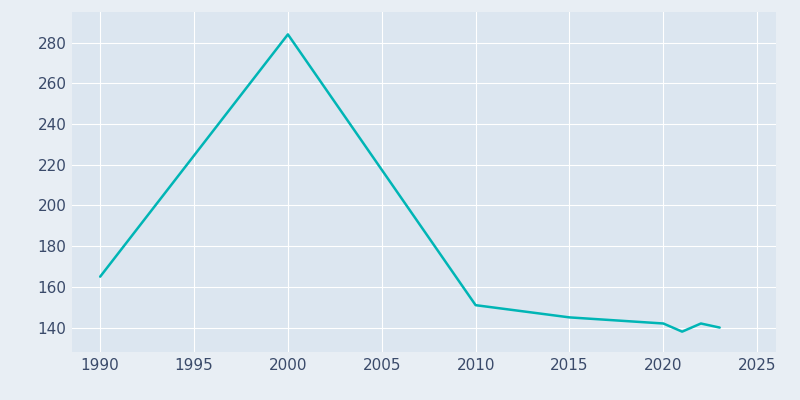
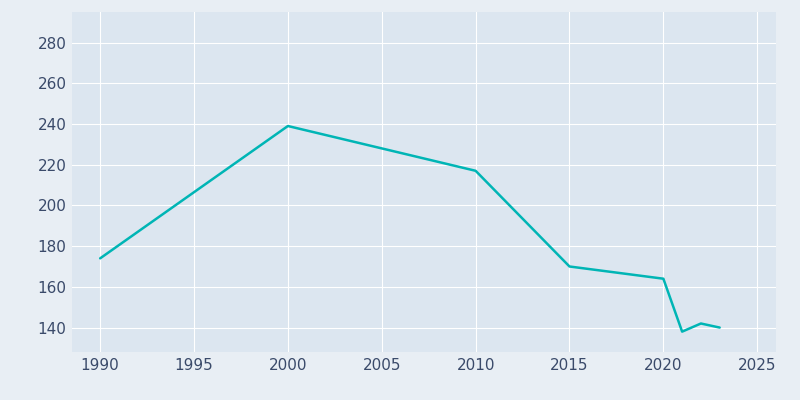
1990: 165 -> 174
2000: 284 -> 239
2010: 151 -> 217
2015: 145 -> 170
2020: 142 -> 164
